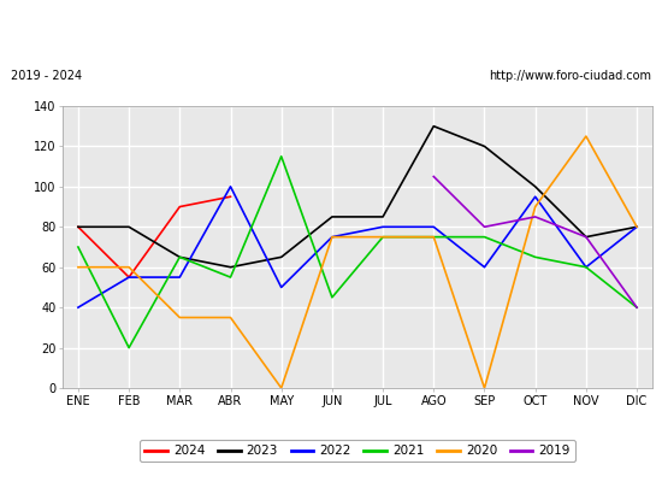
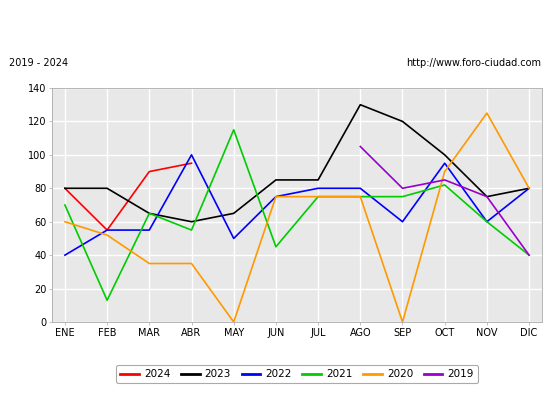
2021/FEB: 20 -> 13
2020/FEB: 60 -> 52
2021/OCT: 65 -> 82
